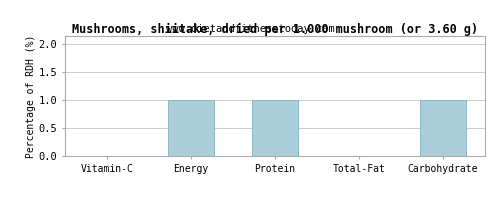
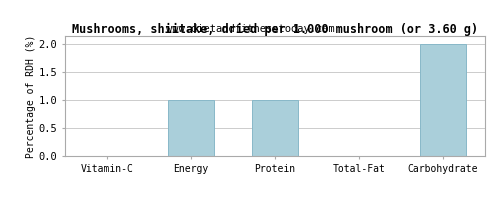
Carbohydrate: 1 -> 2
